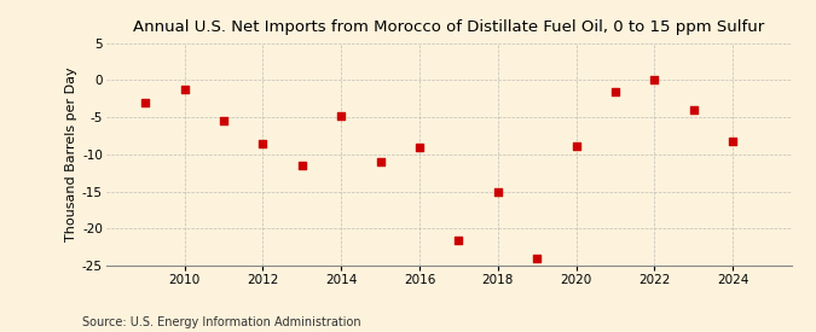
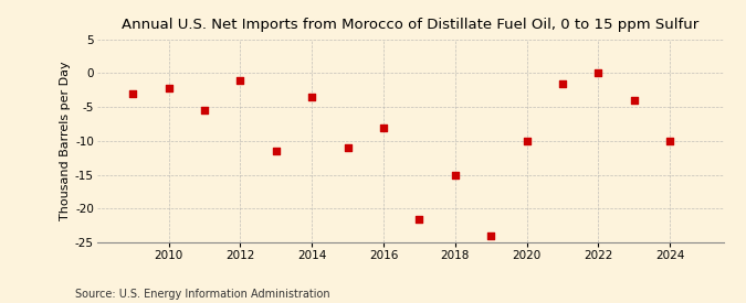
2010: -1.2 -> -2.2
2012: -8.6 -> -1.0
2014: -4.8 -> -3.5
2016: -9.0 -> -8.0
2020: -8.8 -> -10.0
2024: -8.2 -> -10.0
